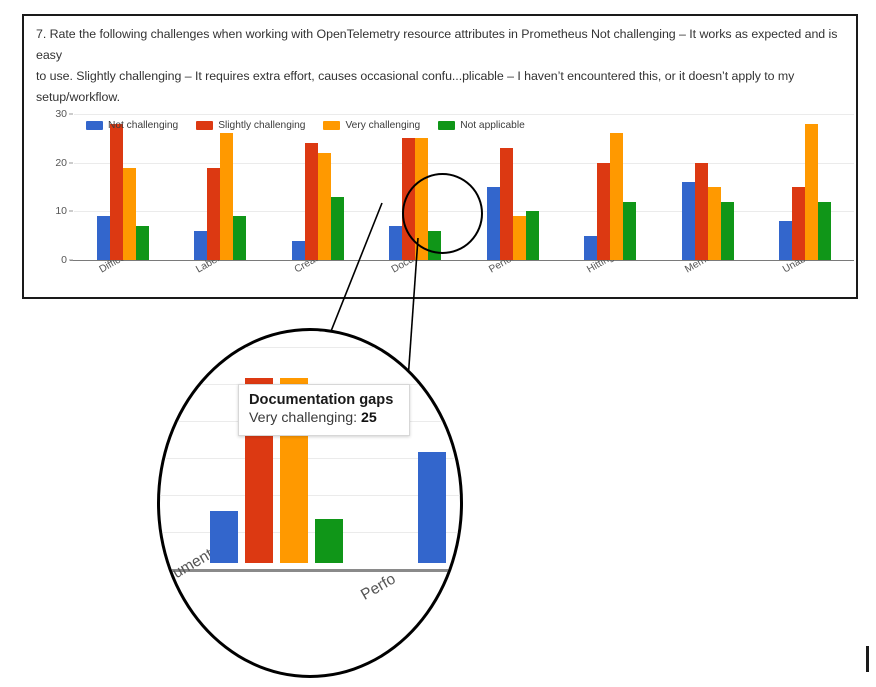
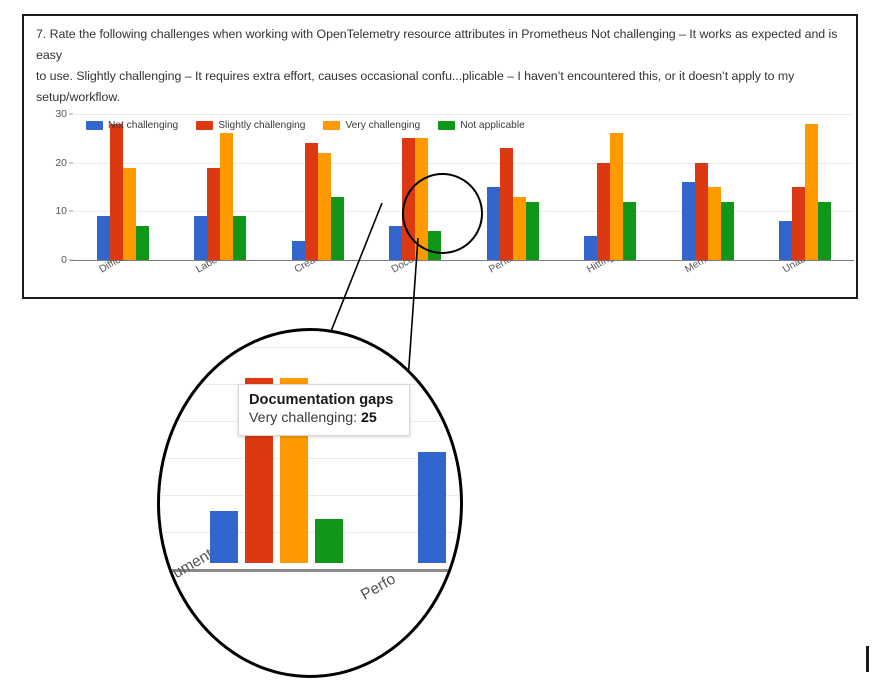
Not challenging/Label card...: 6 -> 9
Very challenging/Performan...: 9 -> 13
Not applicable/Performan...: 10 -> 12
